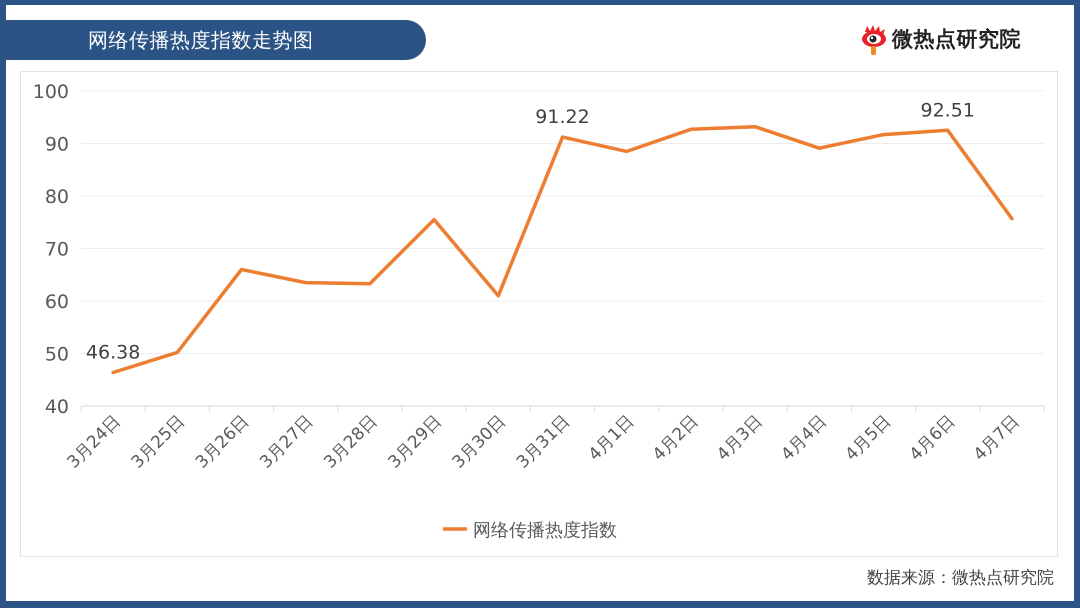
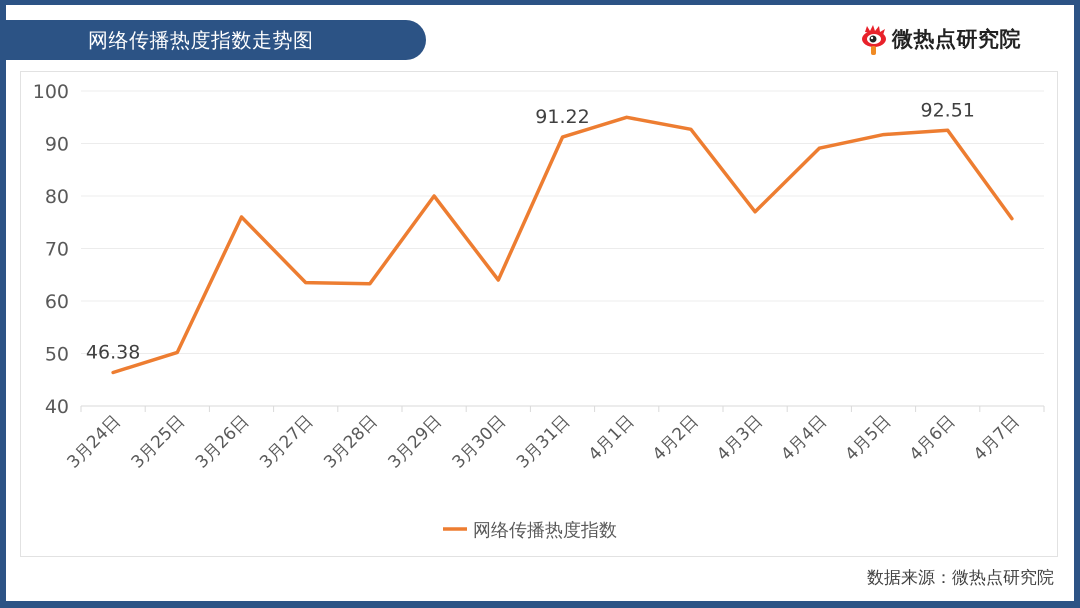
3月26日: 66 -> 76
3月29日: 76 -> 80
3月30日: 61 -> 64
4月1日: 88 -> 95
4月3日: 93 -> 77
